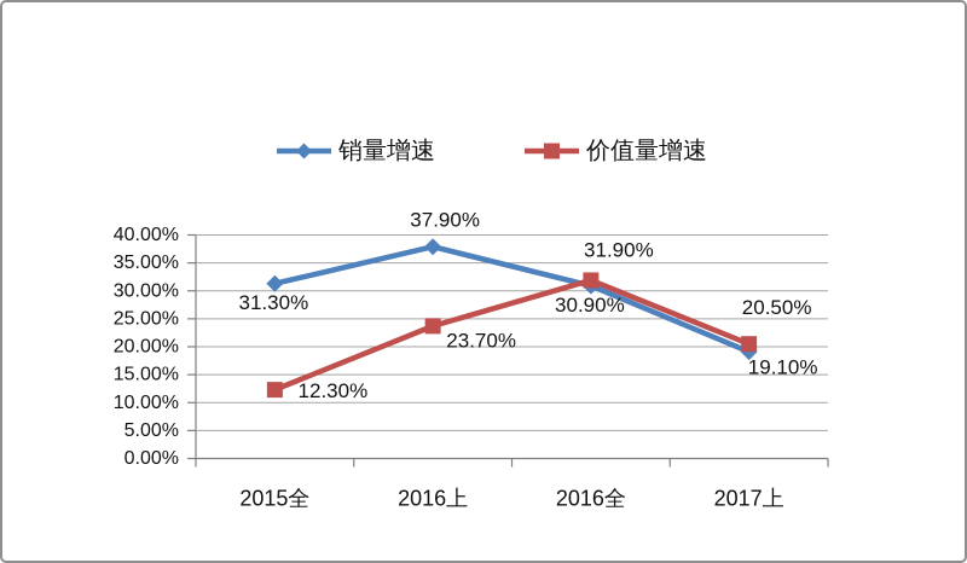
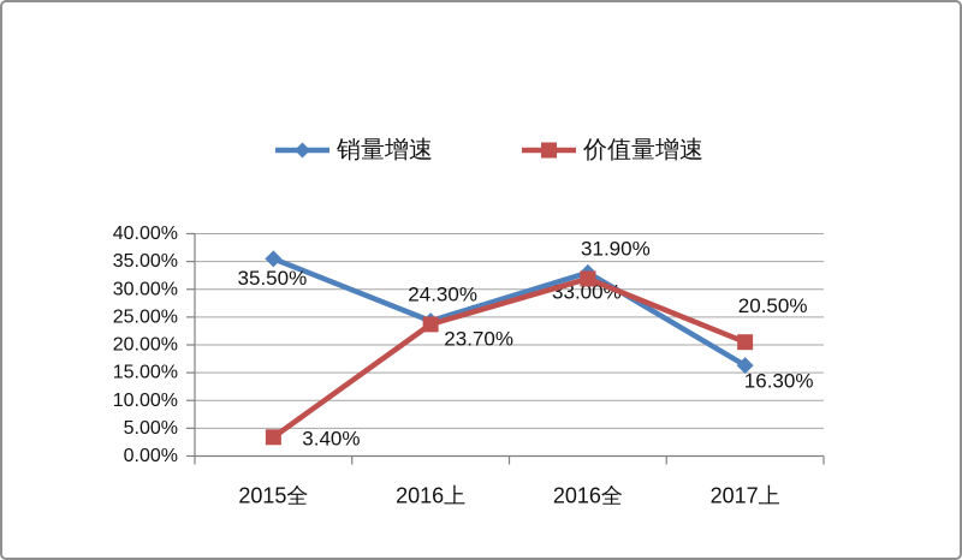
销量增速/2015全: 31.30% -> 35.50%
价值量增速/2015全: 12.30% -> 3.40%
销量增速/2016上: 37.90% -> 24.30%
销量增速/2016全: 30.90% -> 33.00%
销量增速/2017上: 19.10% -> 16.30%
